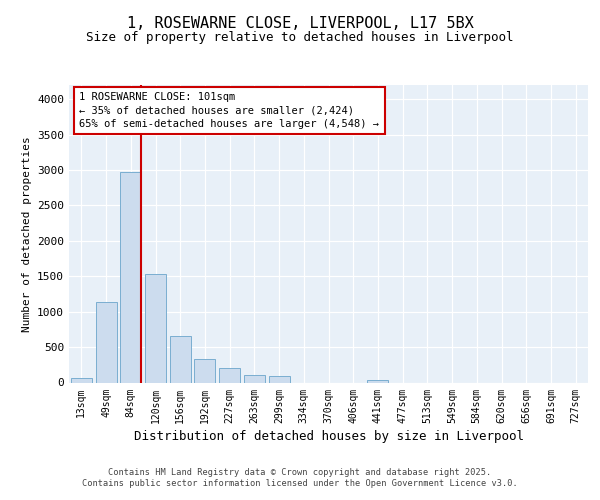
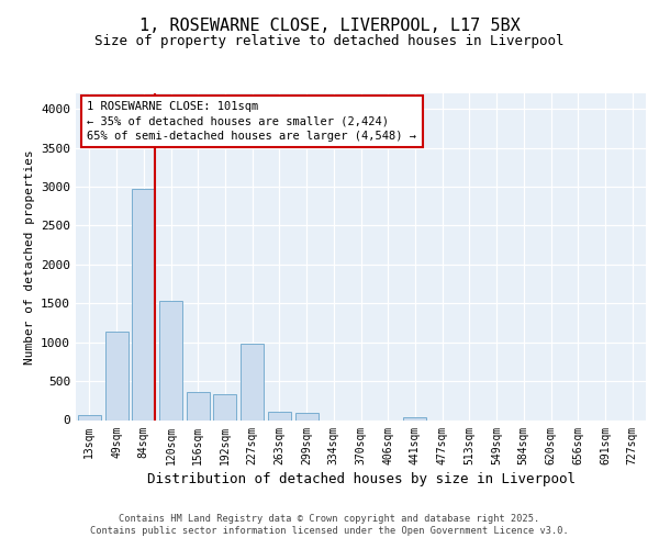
156sqm: 660 -> 360
227sqm: 210 -> 980
